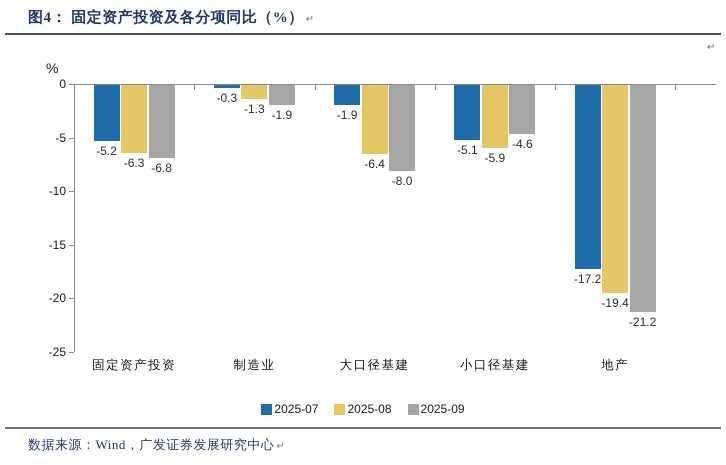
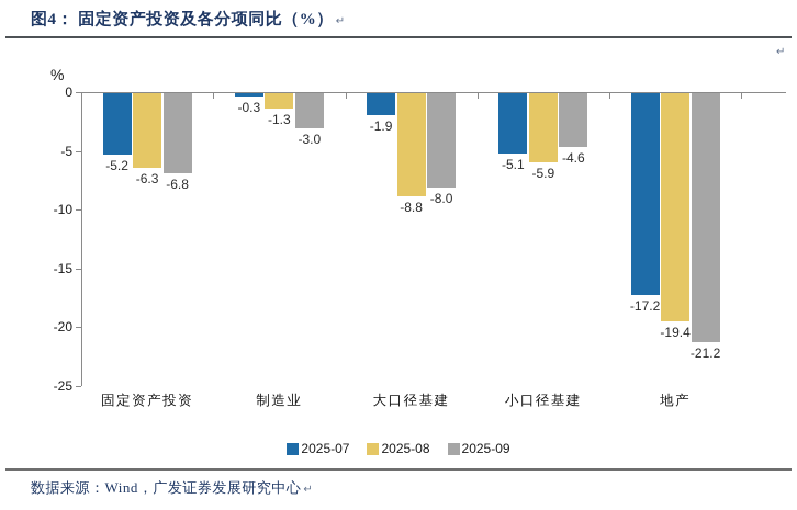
2025-09/制造业: -1.9 -> -3.0
2025-08/大口径基建: -6.4 -> -8.8
